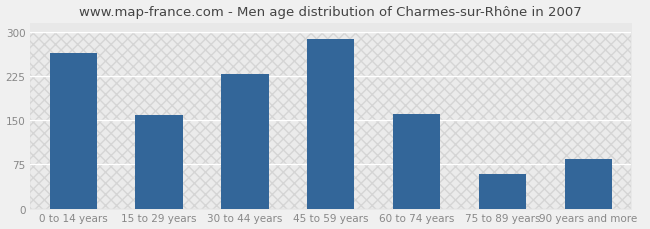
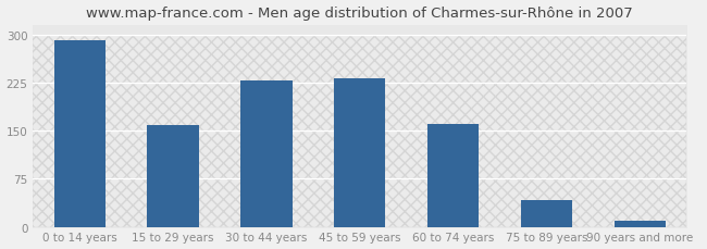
0 to 14 years: 264 -> 291
45 to 59 years: 288 -> 231
75 to 89 years: 58 -> 42
90 years and more: 84 -> 10
